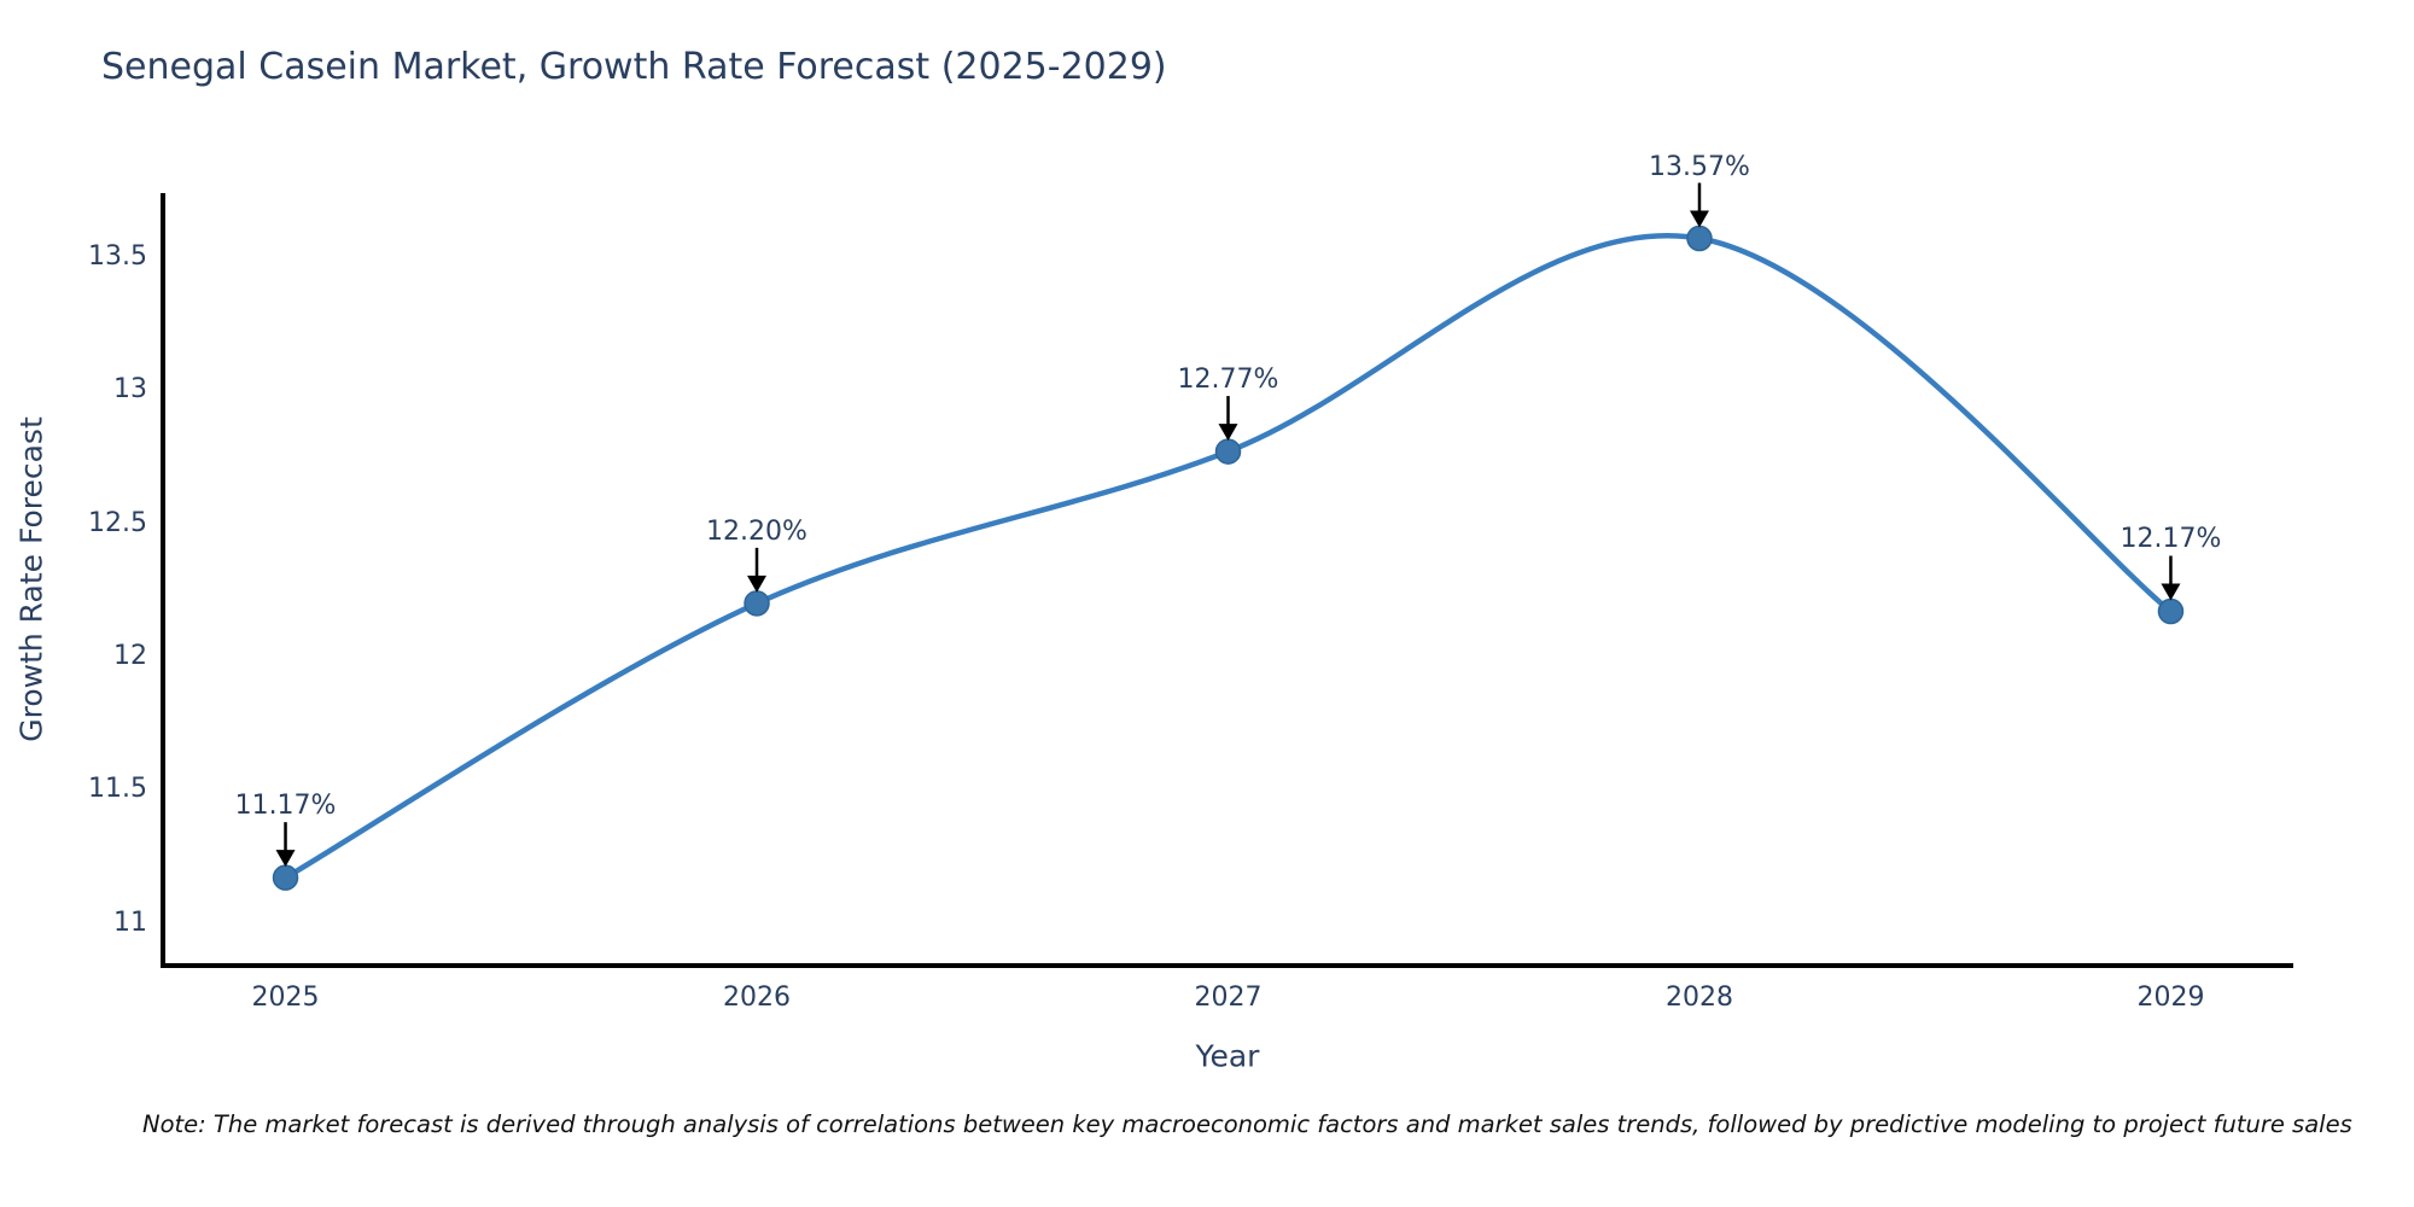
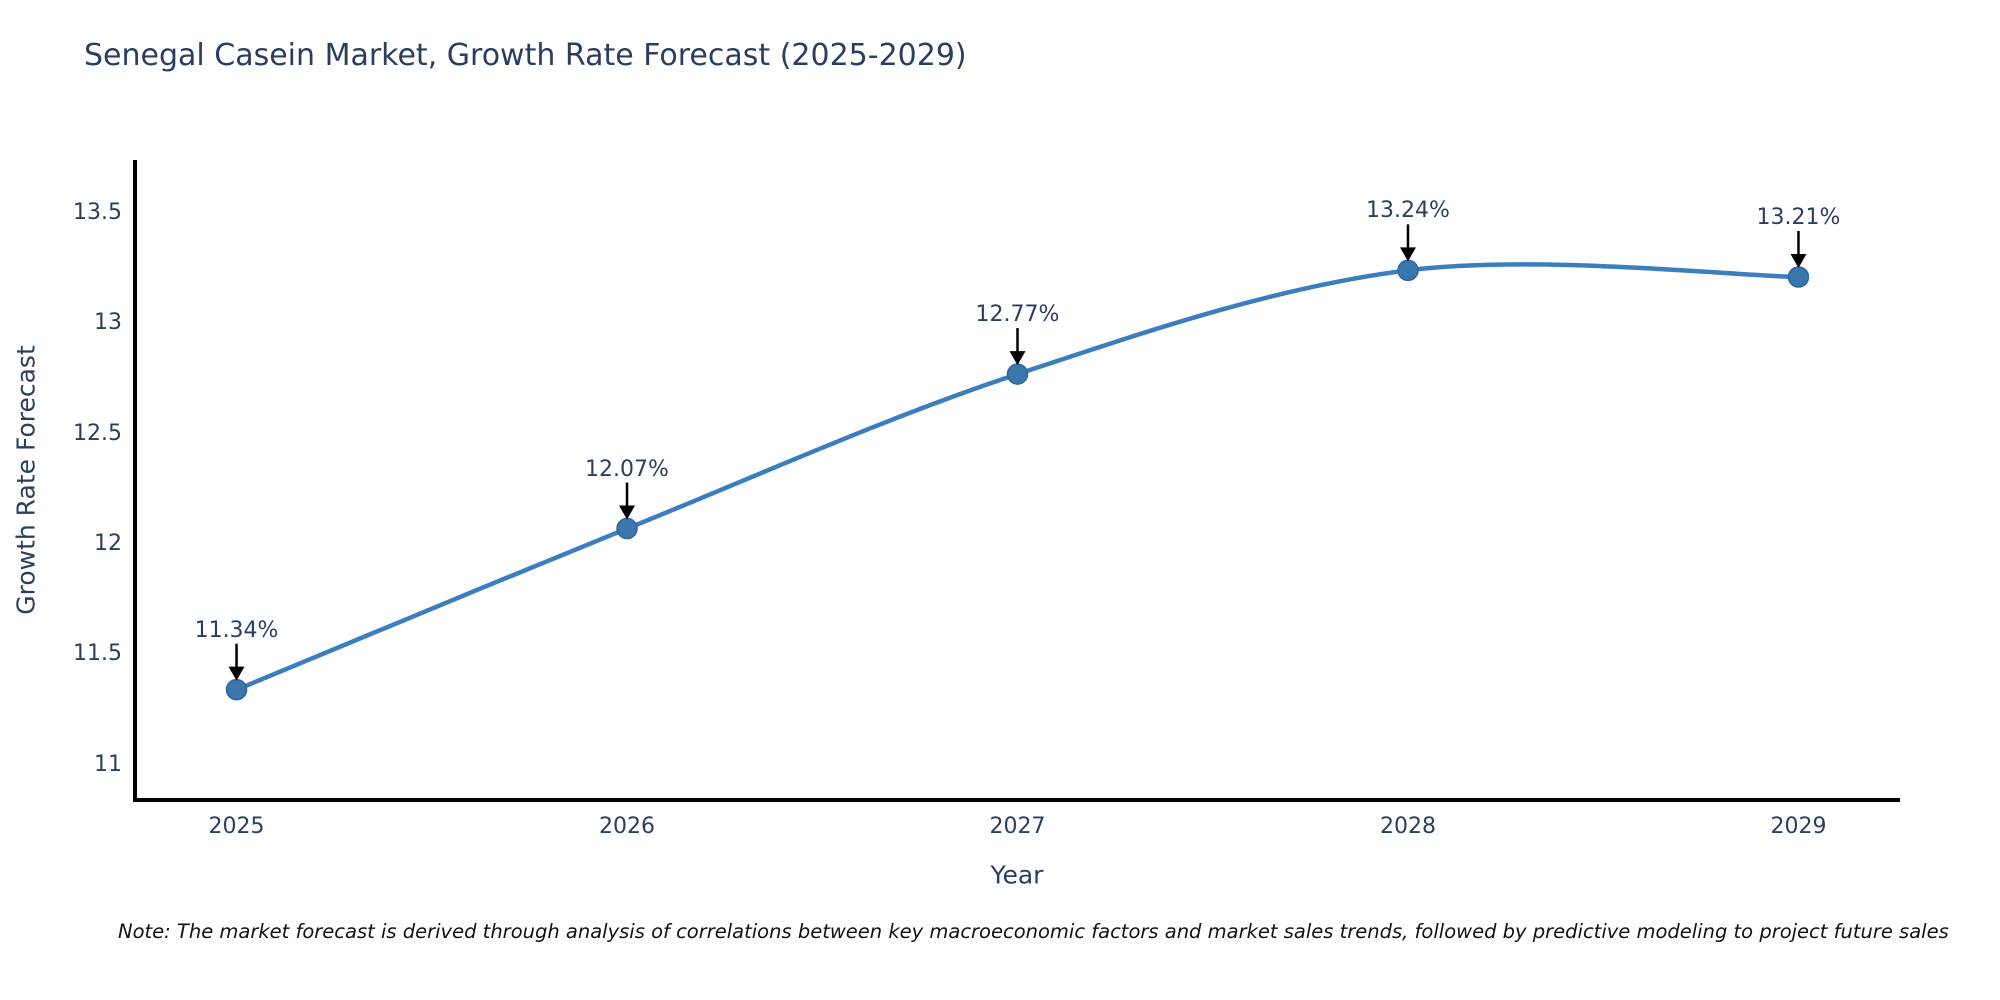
2025: 11.17% -> 11.34%
2026: 12.20% -> 12.07%
2028: 13.57% -> 13.24%
2029: 12.17% -> 13.21%
